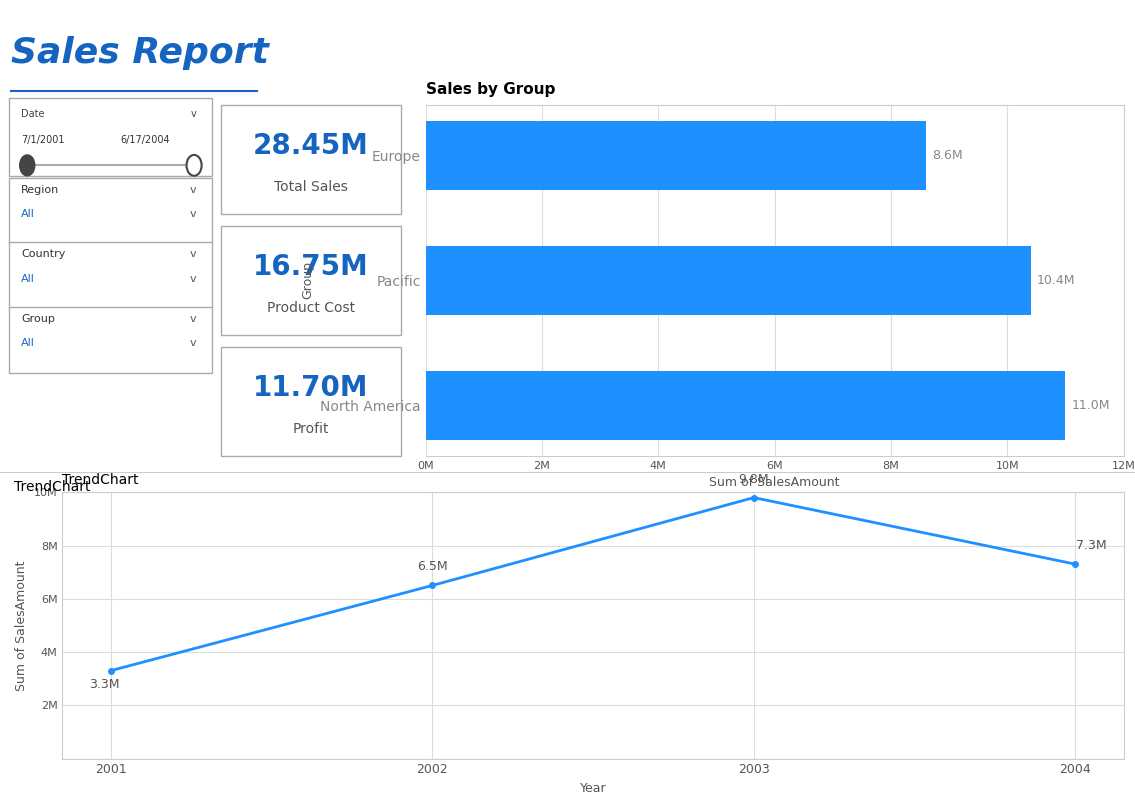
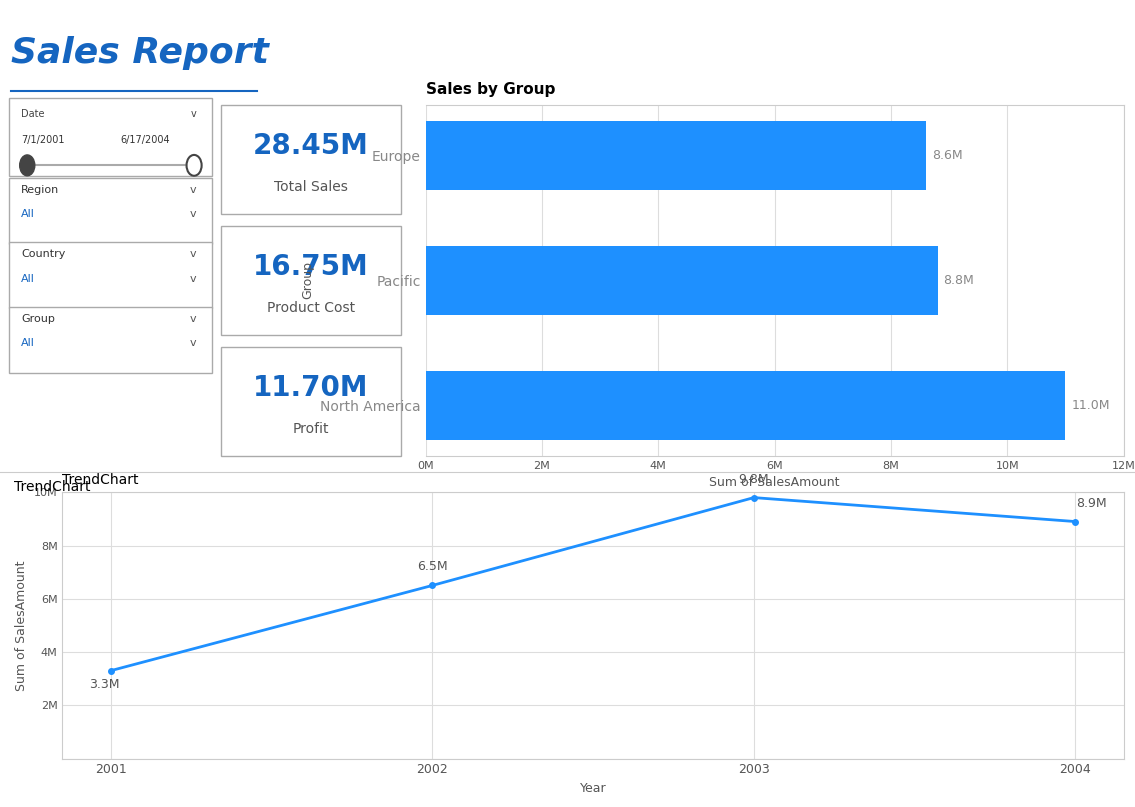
Sales by Group/Pacific: 10.4M -> 8.8M
2004: 7.3M -> 8.9M
